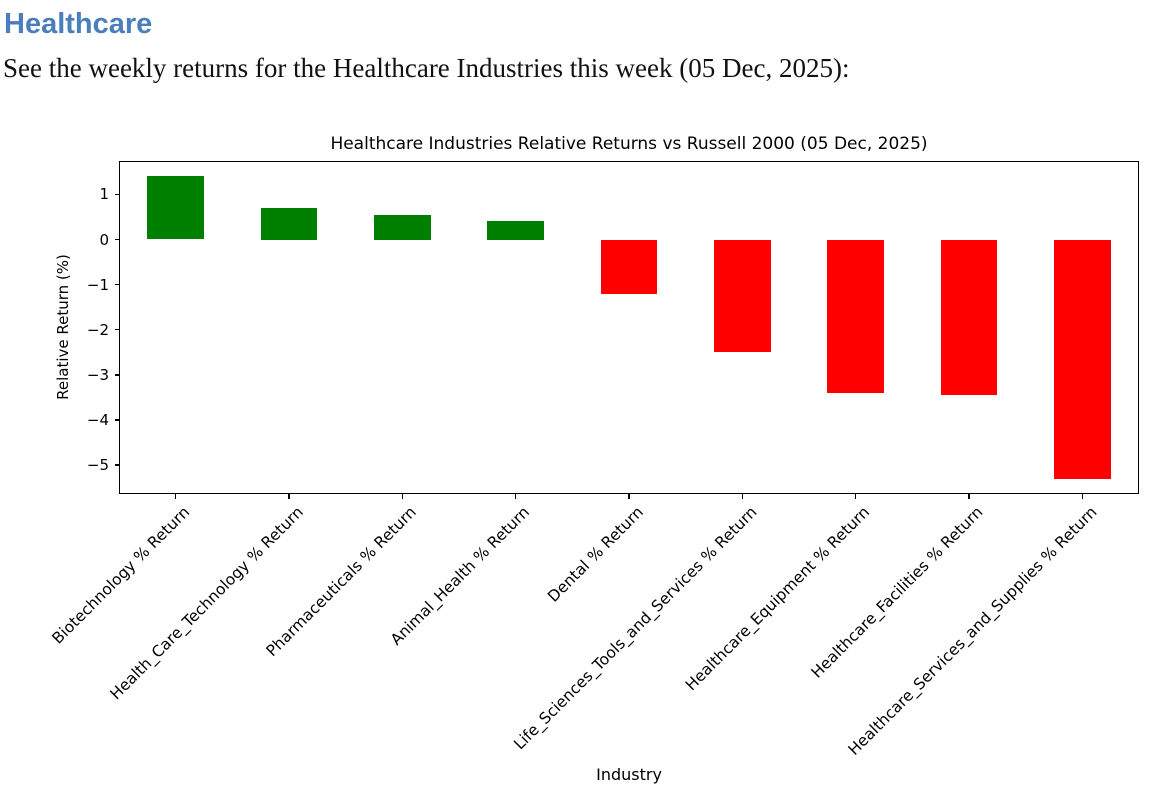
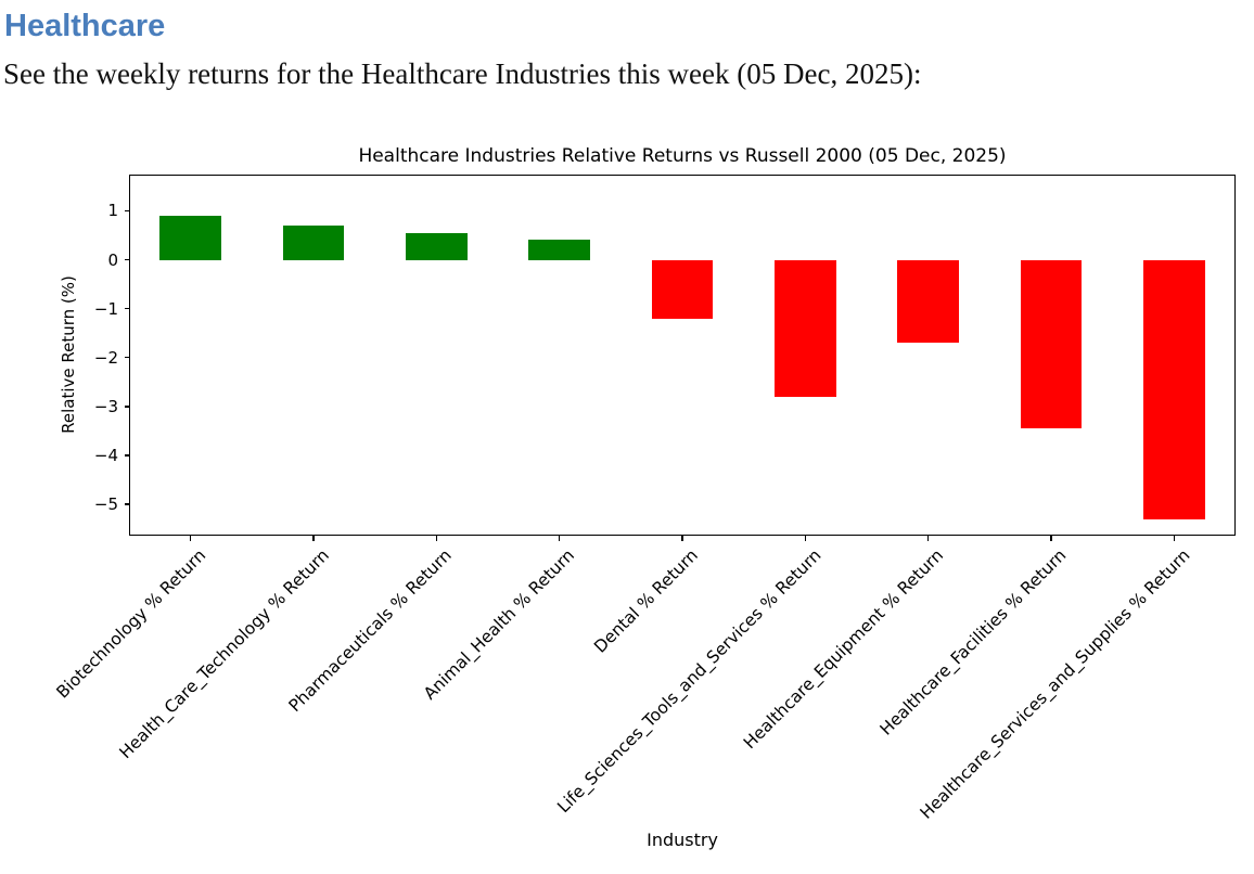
Biotechnology % Return: 1.4 -> 0.9
Life_Sciences_Tools_and_Services % Return: -2.5 -> -2.8
Healthcare_Equipment % Return: -3.4 -> -1.7
